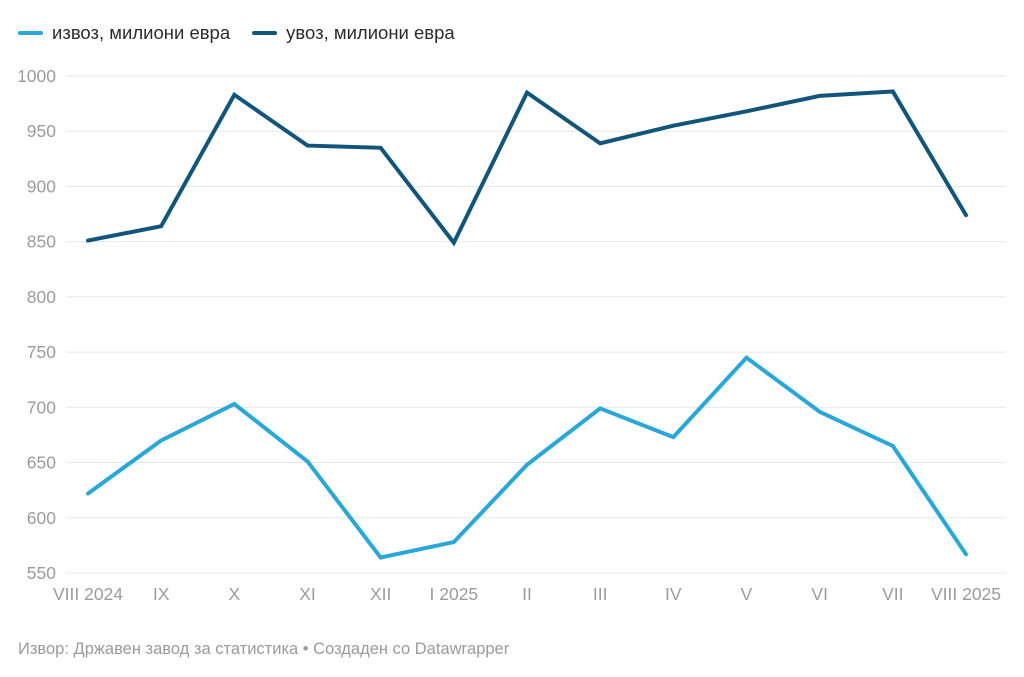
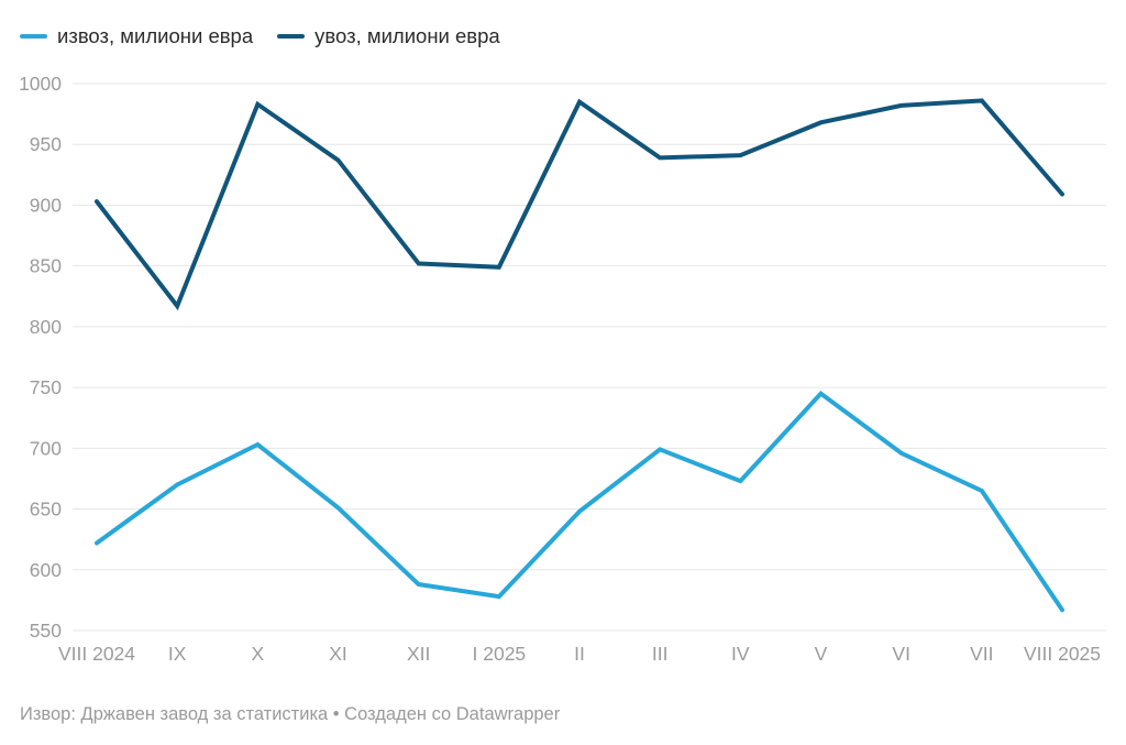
увоз, милиони евра/VIII 2024: 851 -> 903
увоз, милиони евра/IX: 864 -> 817
извоз, милиони евра/XII: 564 -> 588
увоз, милиони евра/XII: 935 -> 852
увоз, милиони евра/IV: 955 -> 941
увоз, милиони евра/VIII 2025: 874 -> 909
